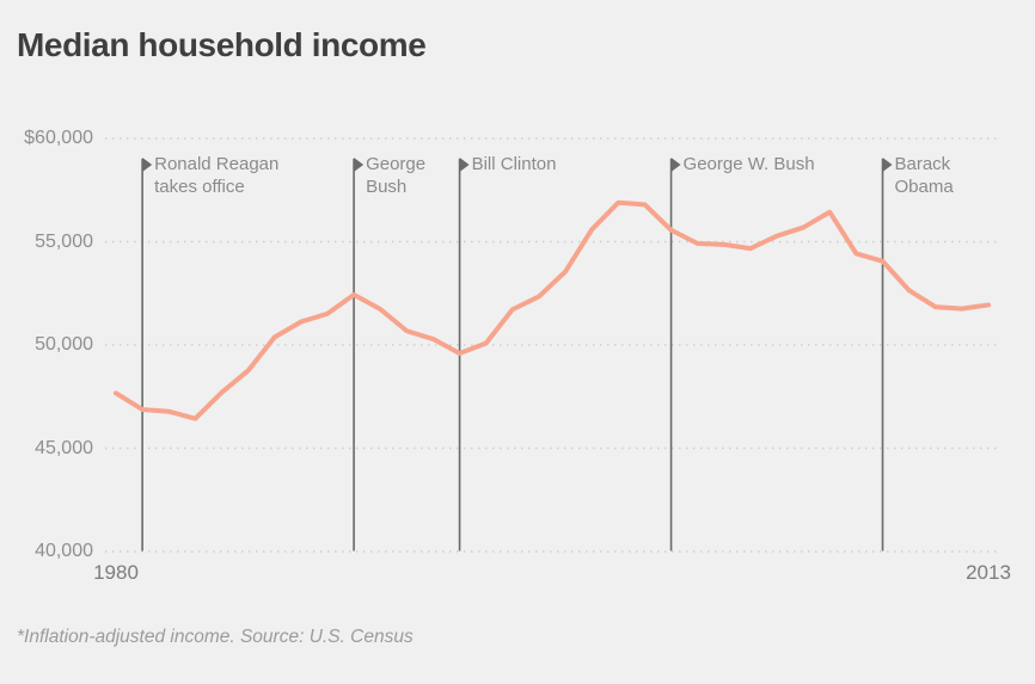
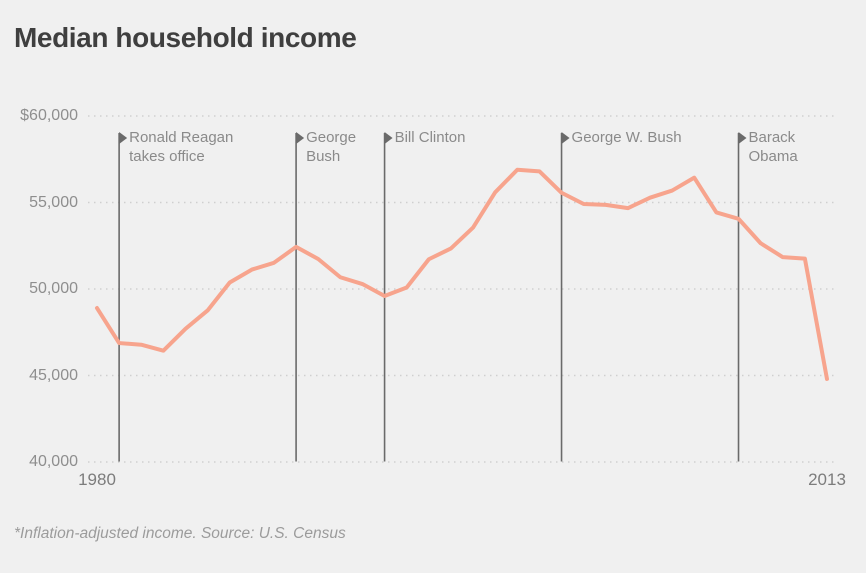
1980: $47700 -> $48900
2013: $51900 -> $44800
